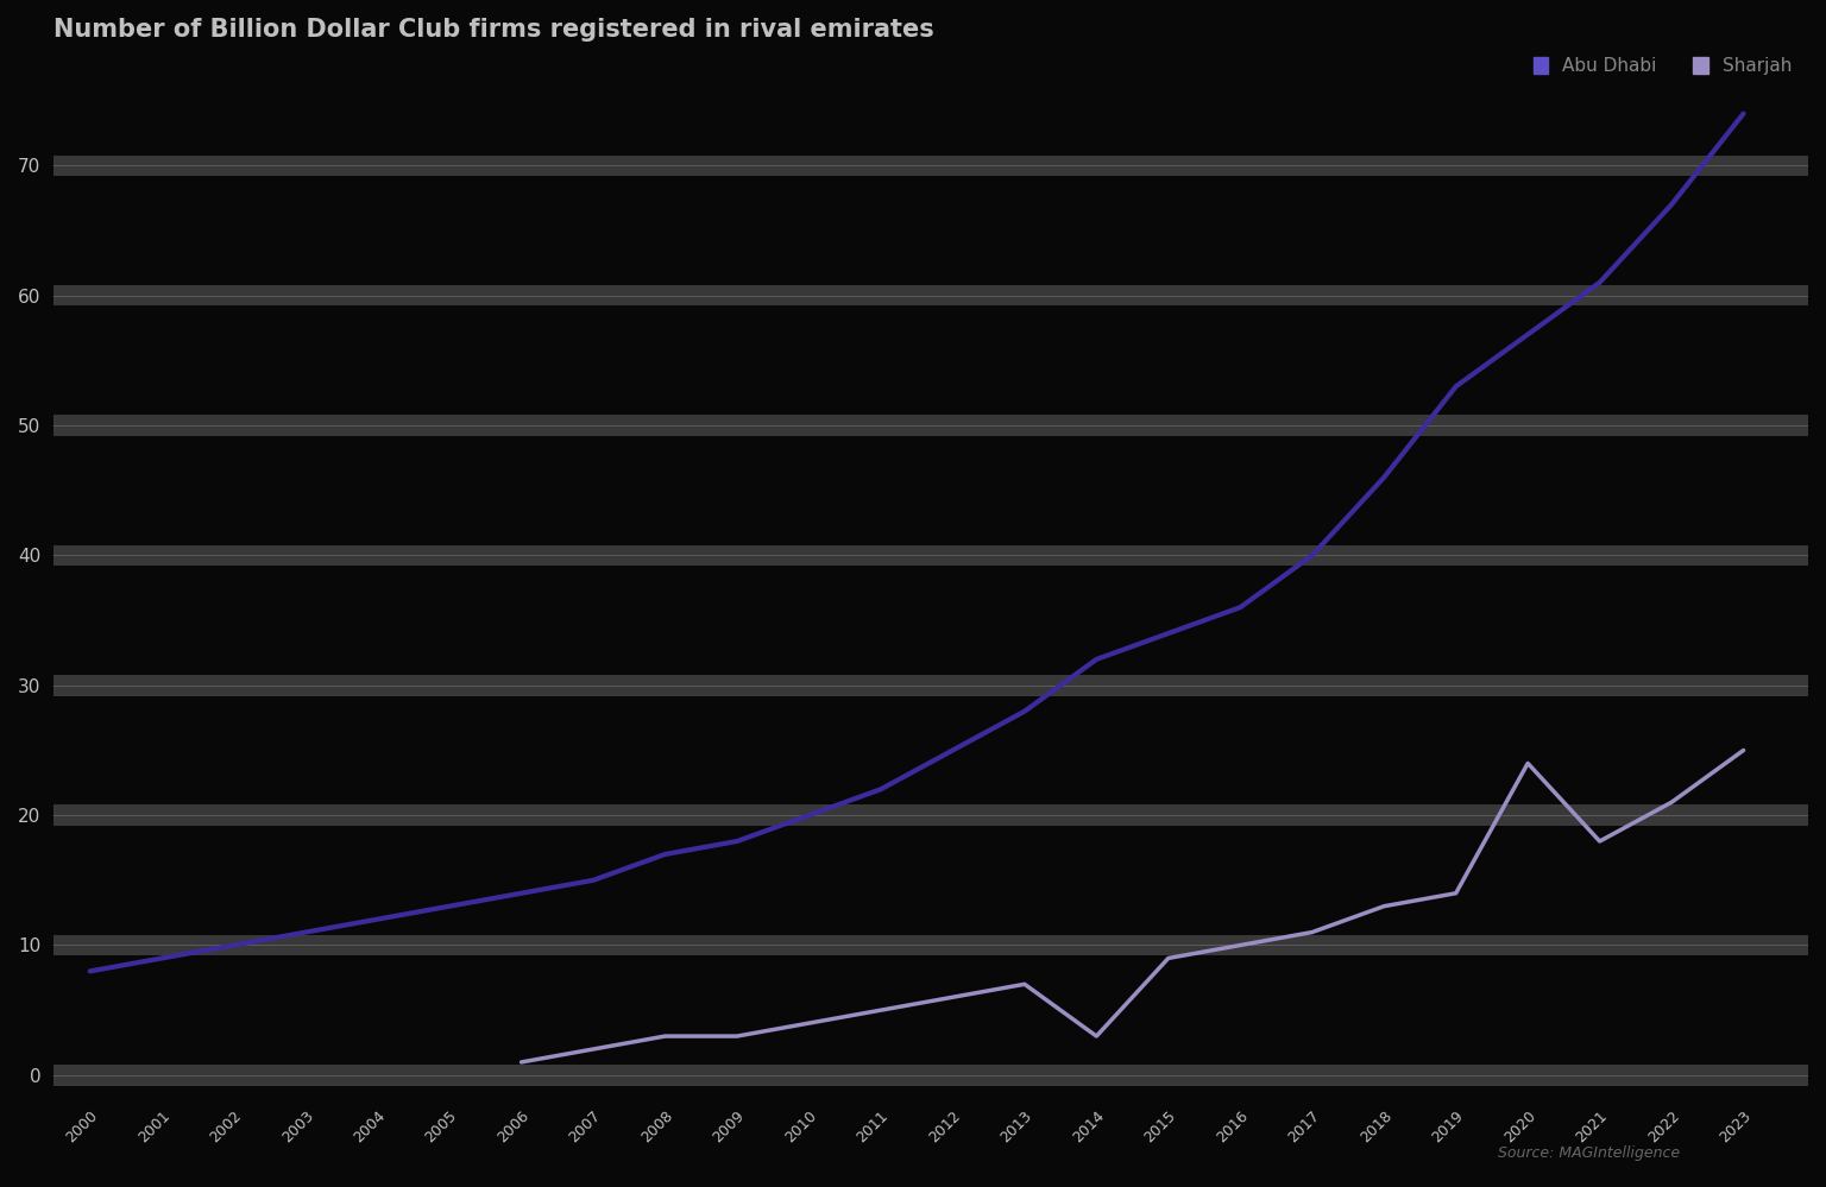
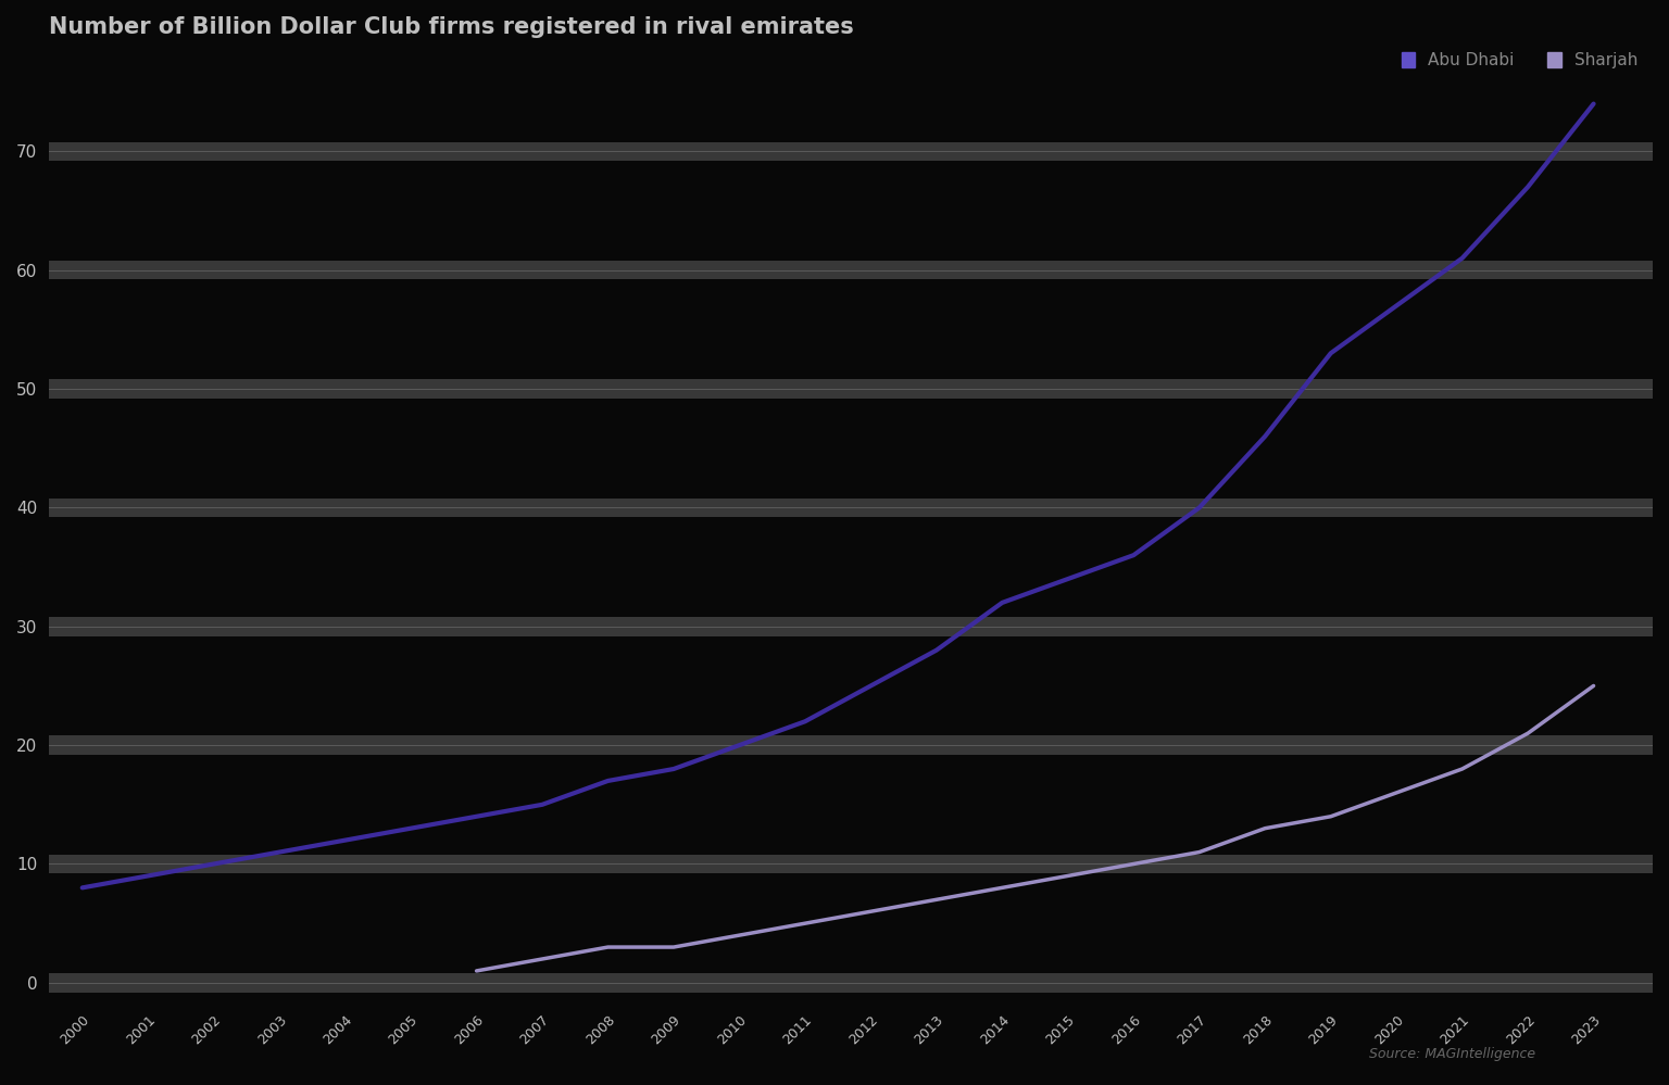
Sharjah/2014: 3 -> 8
Sharjah/2020: 24 -> 16
